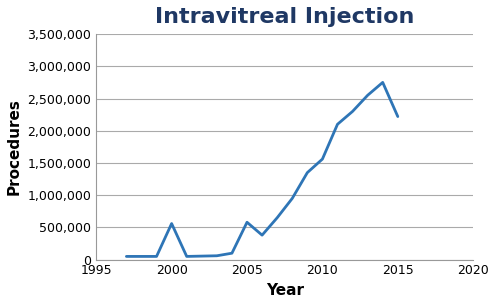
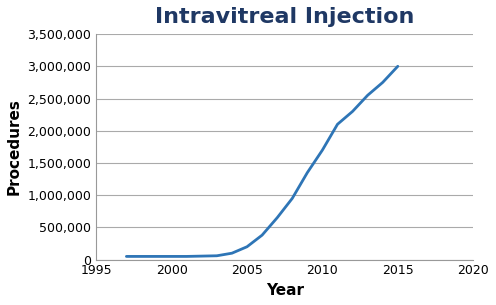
2000: 560,000 -> 50,000
2005: 580,000 -> 200,000
2010: 1,560,000 -> 1,700,000
2015: 2,220,000 -> 3,000,000
